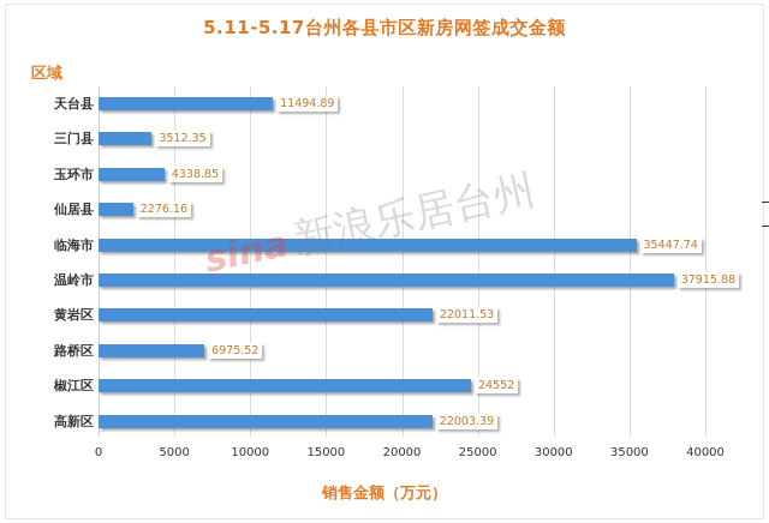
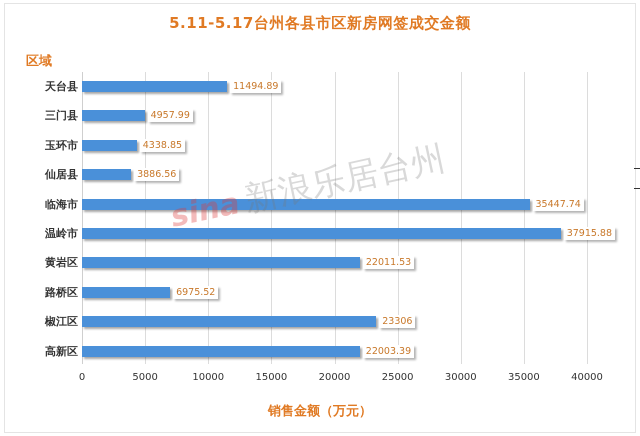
三门县: 3512.35 -> 4957.99
仙居县: 2276.16 -> 3886.56
椒江区: 24552 -> 23306
